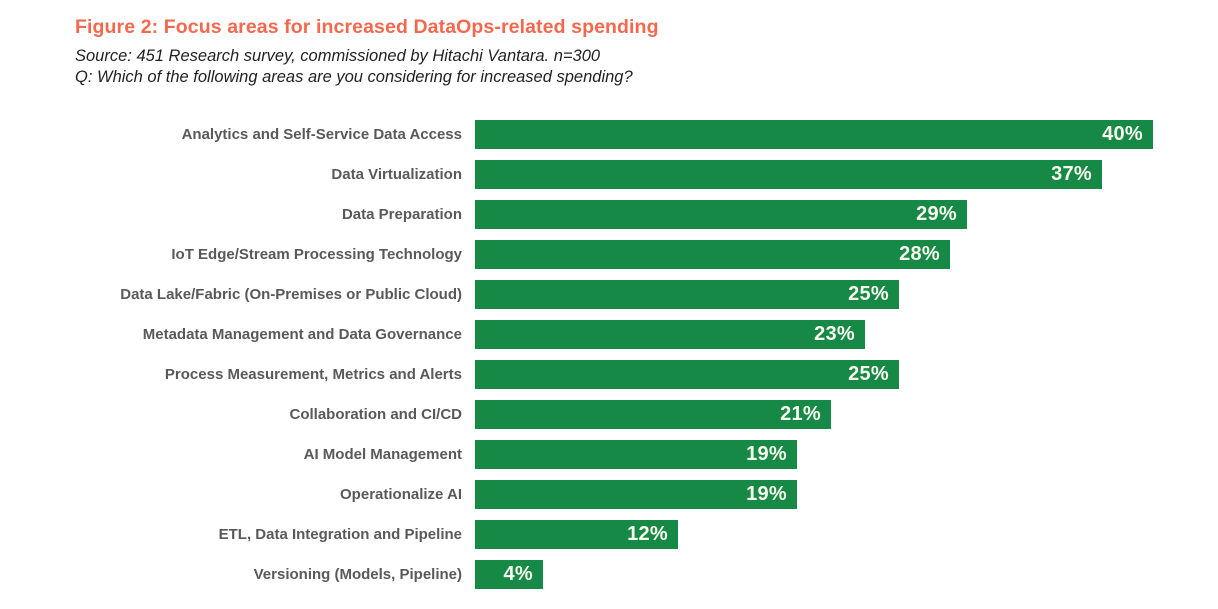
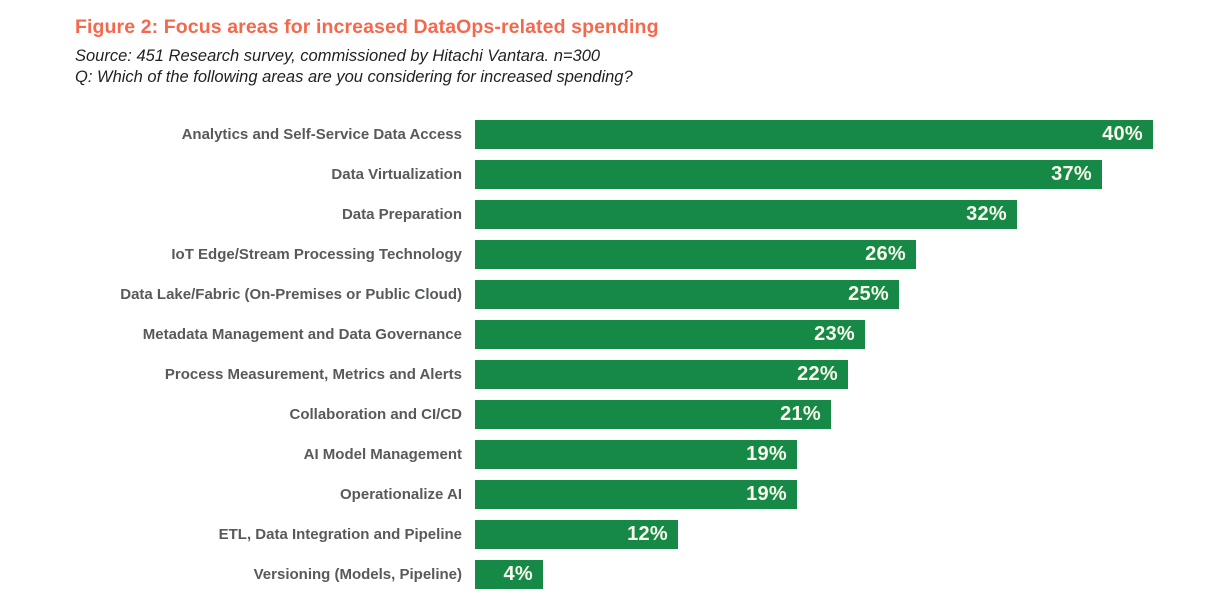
Data Preparation: 29% -> 32%
IoT Edge/Stream Processing Technology: 28% -> 26%
Process Measurement, Metrics and Alerts: 25% -> 22%
